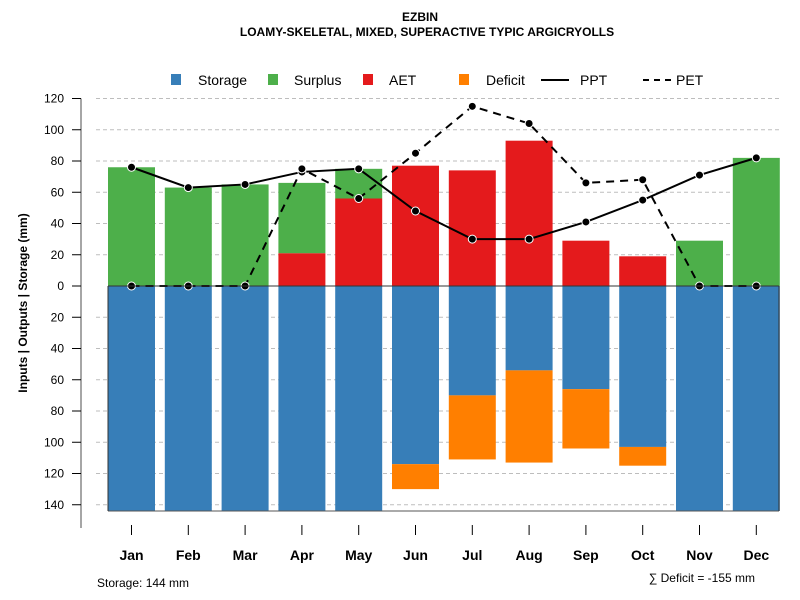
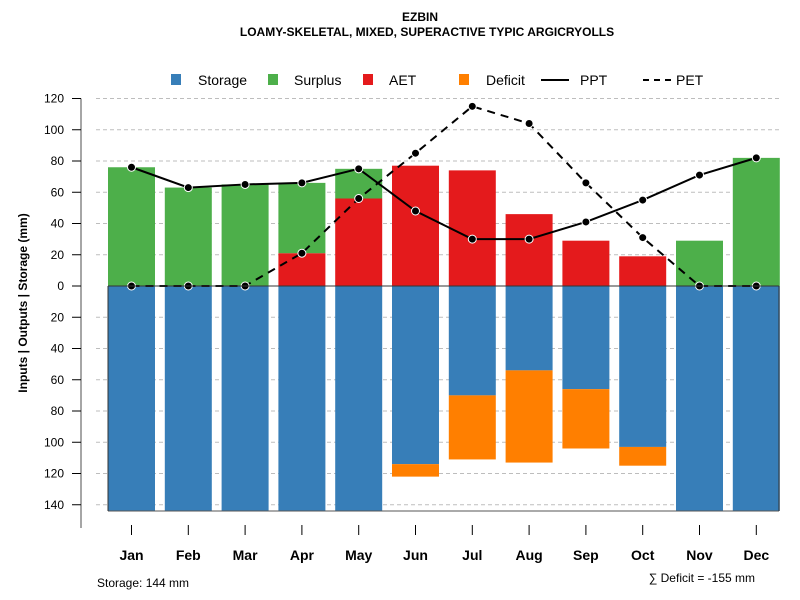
PPT/Apr: 73 -> 66
PET/Apr: 75 -> 21
Deficit/Jun: 16 -> 8
AET/Aug: 93 -> 46
PET/Oct: 68 -> 31
